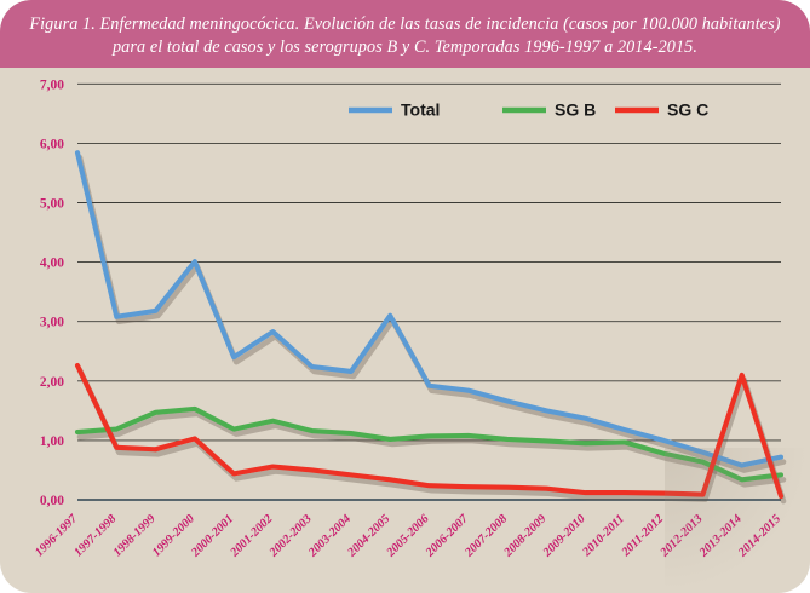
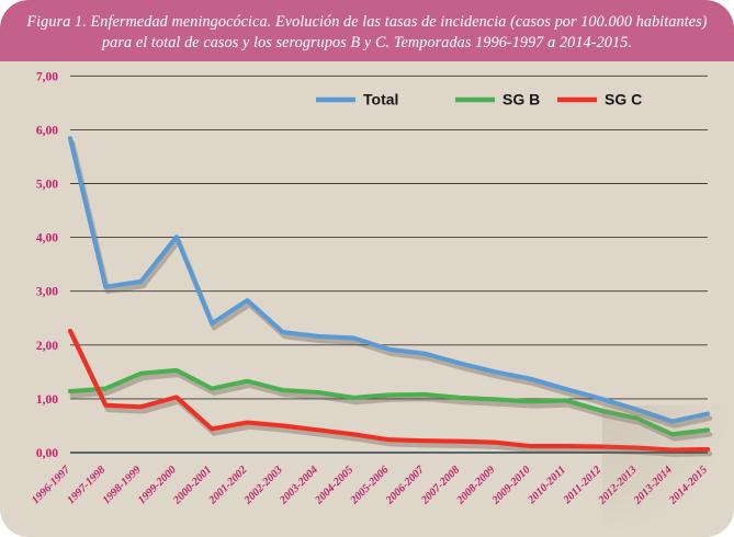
Total/2004-2005: 3,1 -> 2,1
SG C/2013-2014: 2,1 -> 0,1
